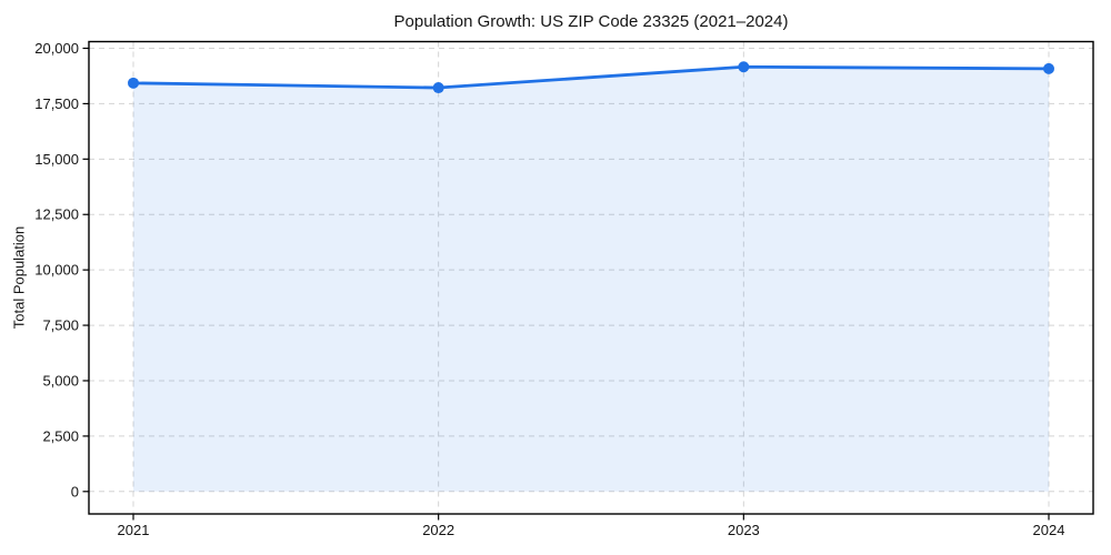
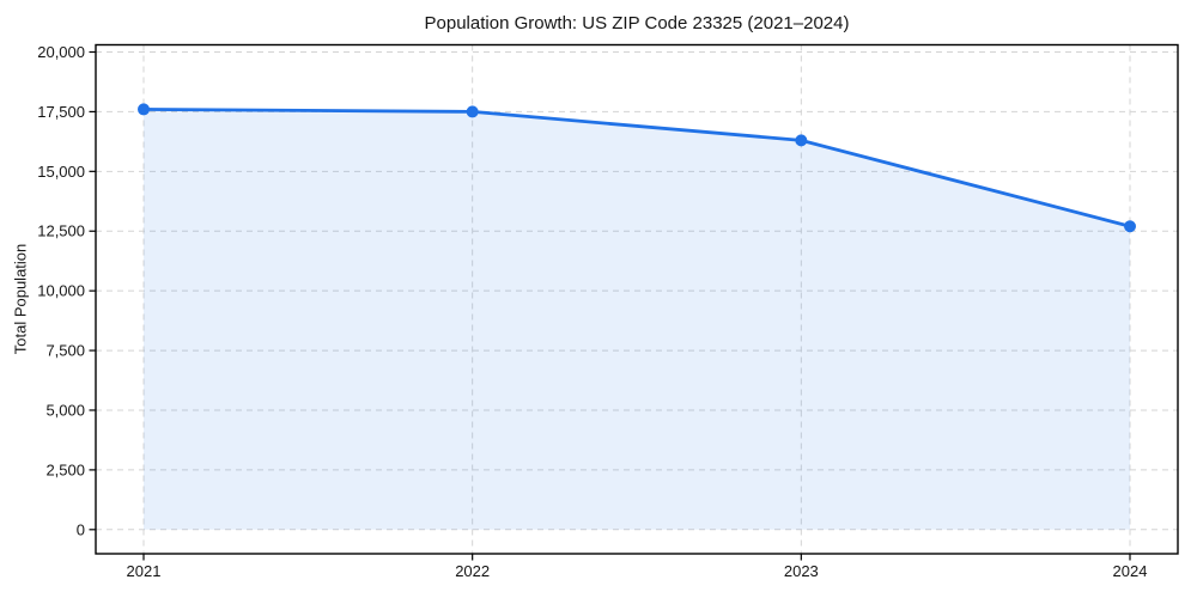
2021: 18400 -> 17600
2022: 18200 -> 17500
2023: 19200 -> 16300
2024: 19100 -> 12700
